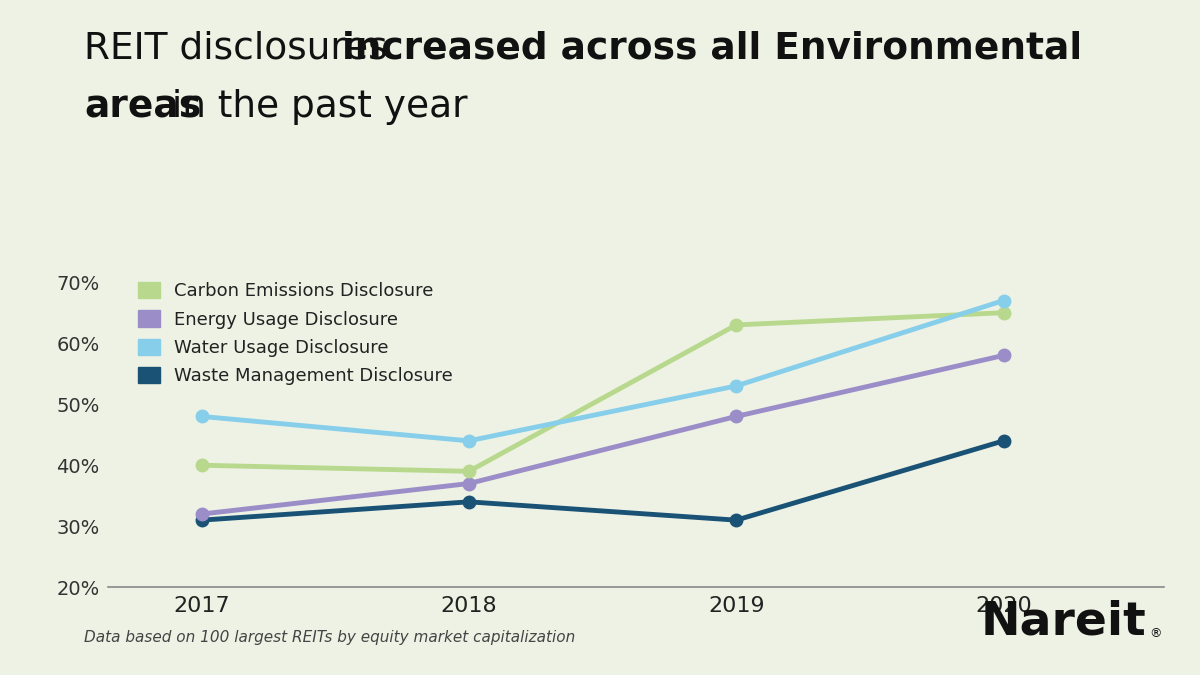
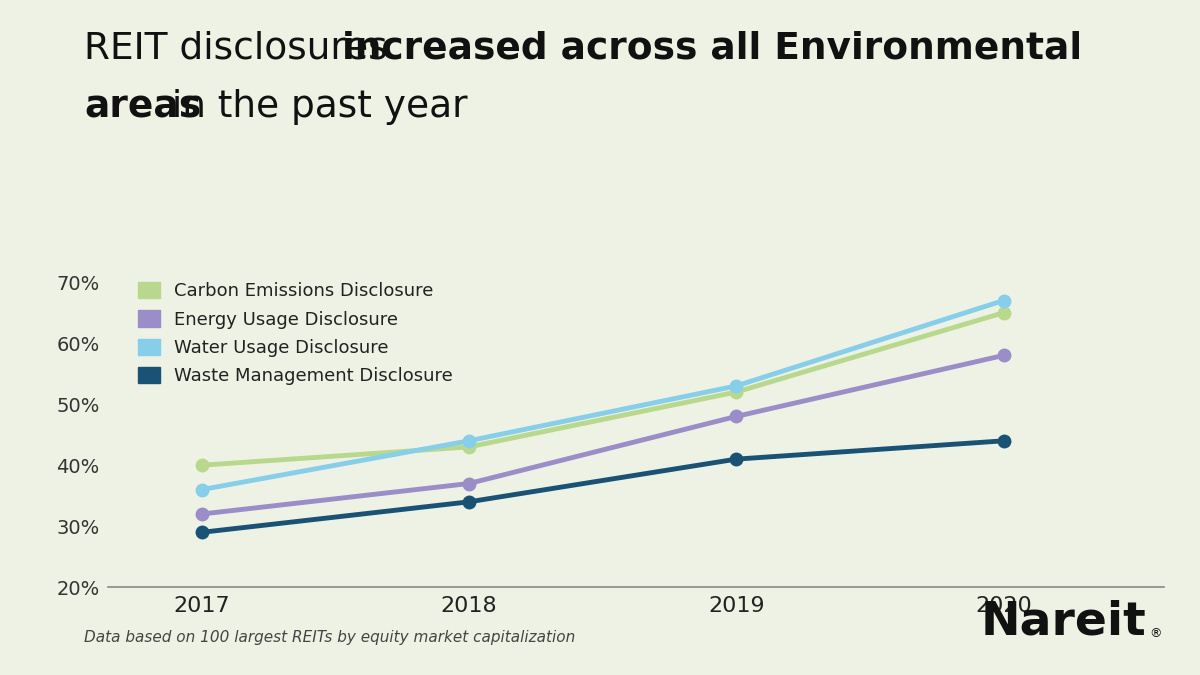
Water Usage Disclosure/2017: 48% -> 36%
Waste Management Disclosure/2017: 31% -> 29%
Carbon Emissions Disclosure/2018: 39% -> 43%
Carbon Emissions Disclosure/2019: 63% -> 52%
Waste Management Disclosure/2019: 31% -> 41%
